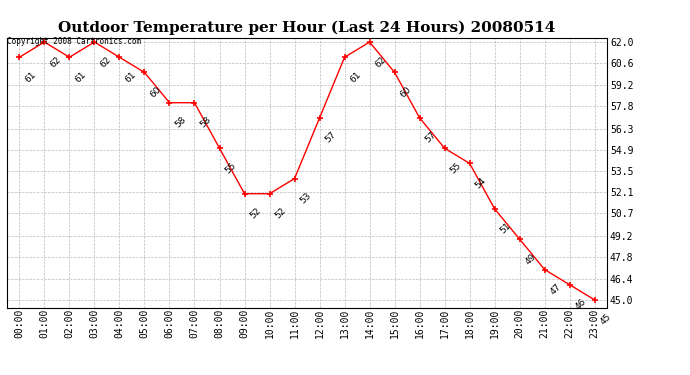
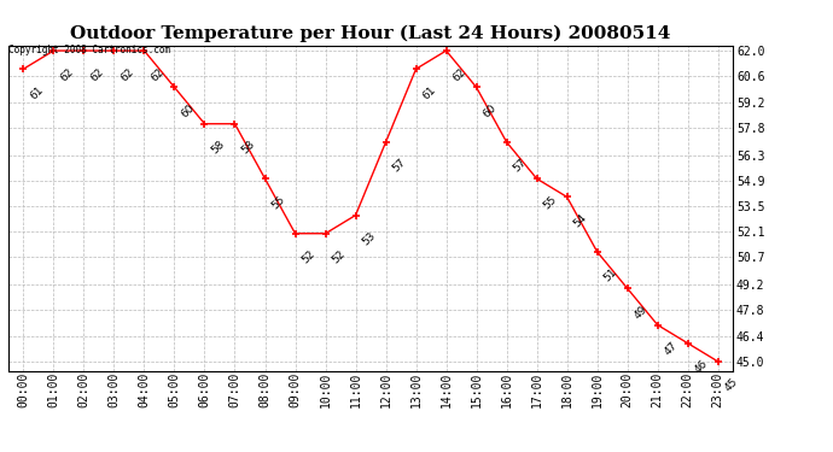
02:00: 61 -> 62
04:00: 61 -> 62
